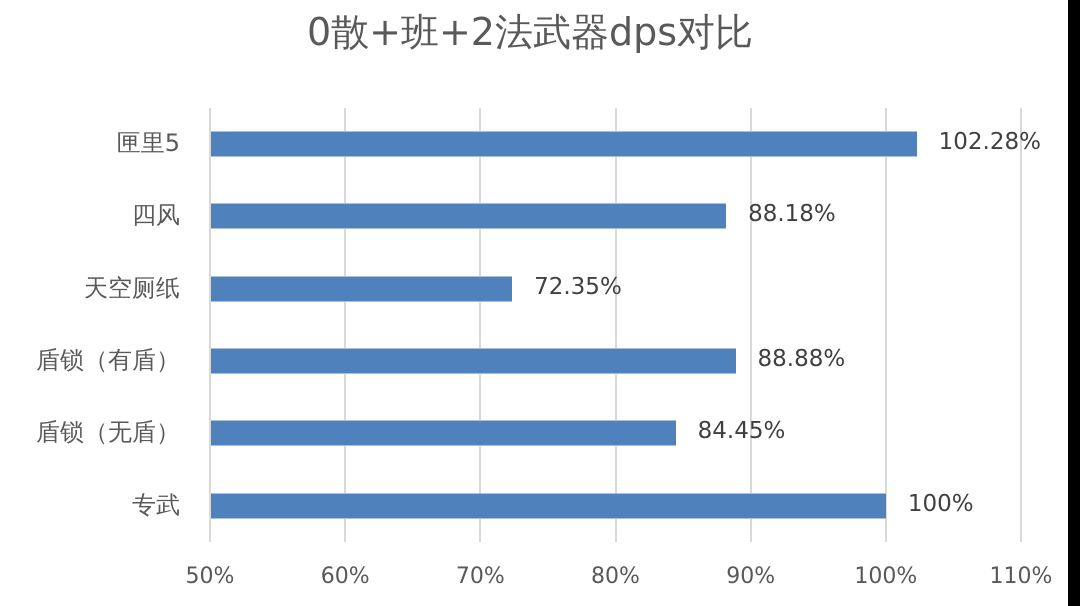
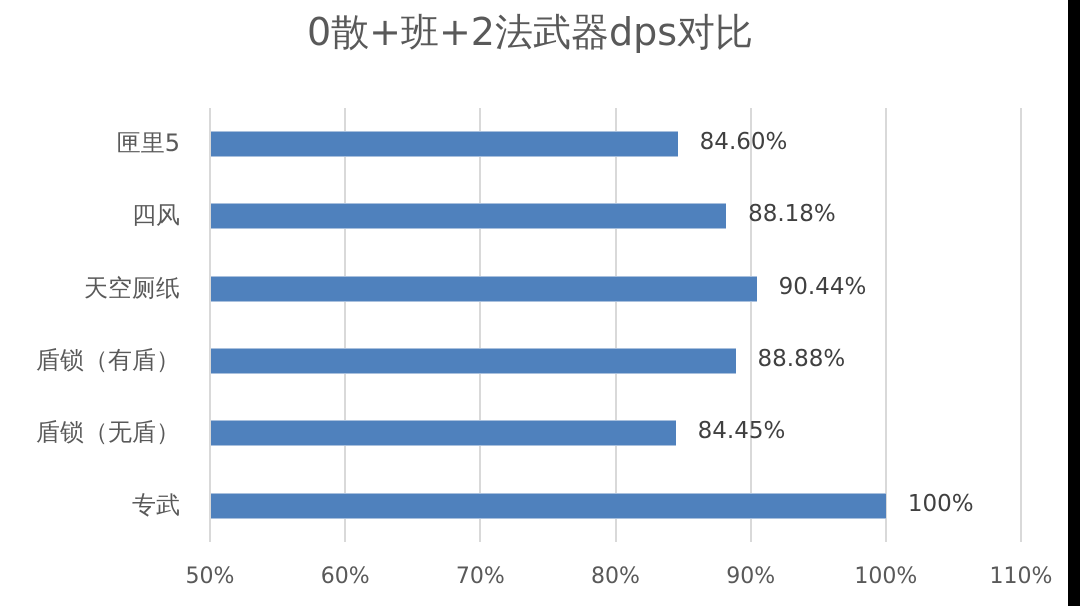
匣里5: 102.28% -> 84.60%
天空厕纸: 72.35% -> 90.44%
